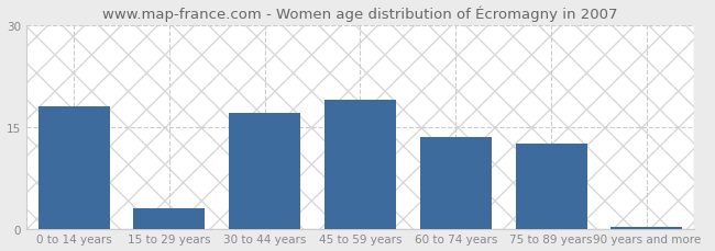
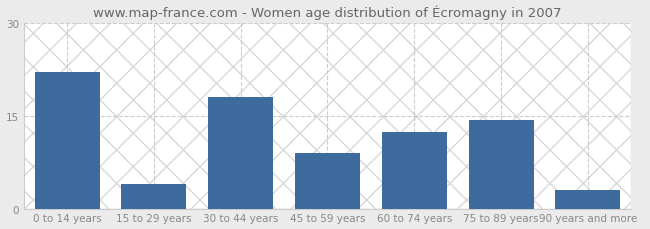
0 to 14 years: 18.0 -> 22.0
15 to 29 years: 3.0 -> 4.0
30 to 44 years: 17.0 -> 18.0
45 to 59 years: 19.0 -> 9.0
60 to 74 years: 13.5 -> 12.4
75 to 89 years: 12.5 -> 14.4
90 years and more: 0.3 -> 3.0
